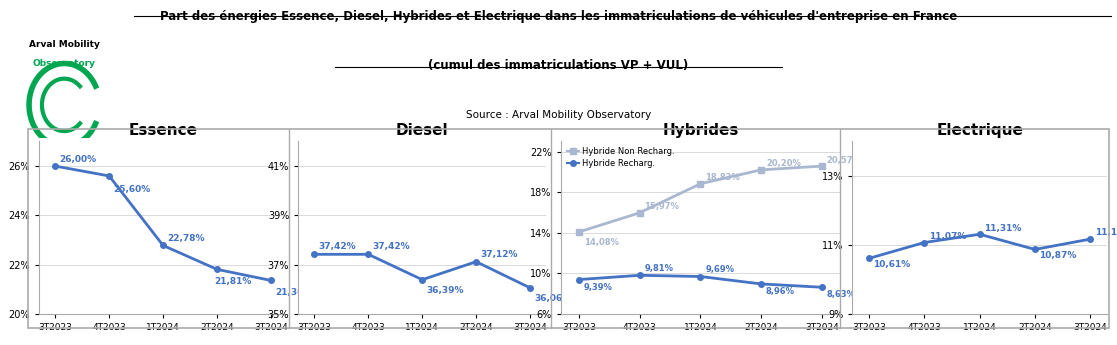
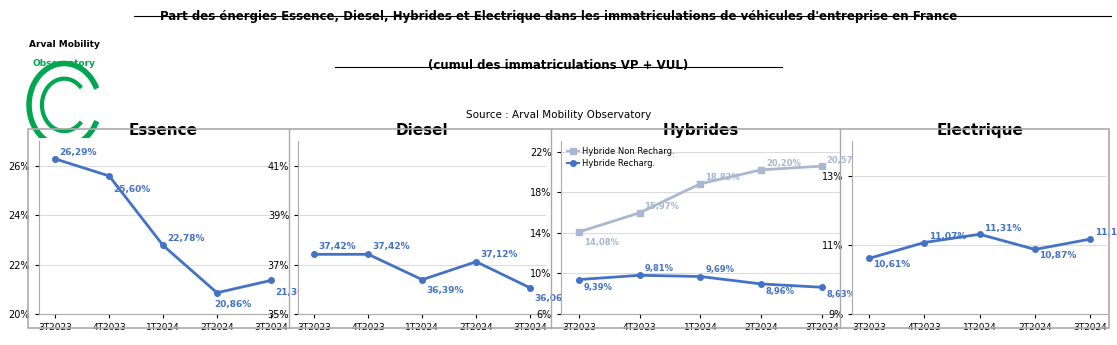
Essence/3T2023: 26,00% -> 26,29%
Essence/2T2024: 21,81% -> 20,86%
